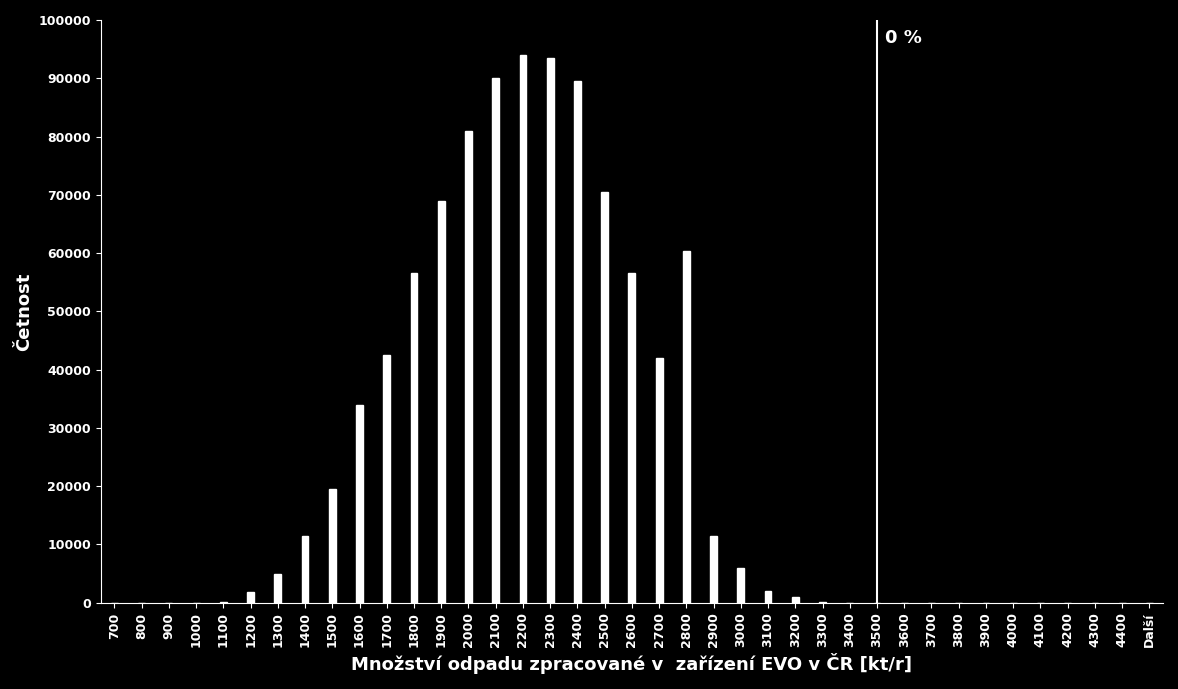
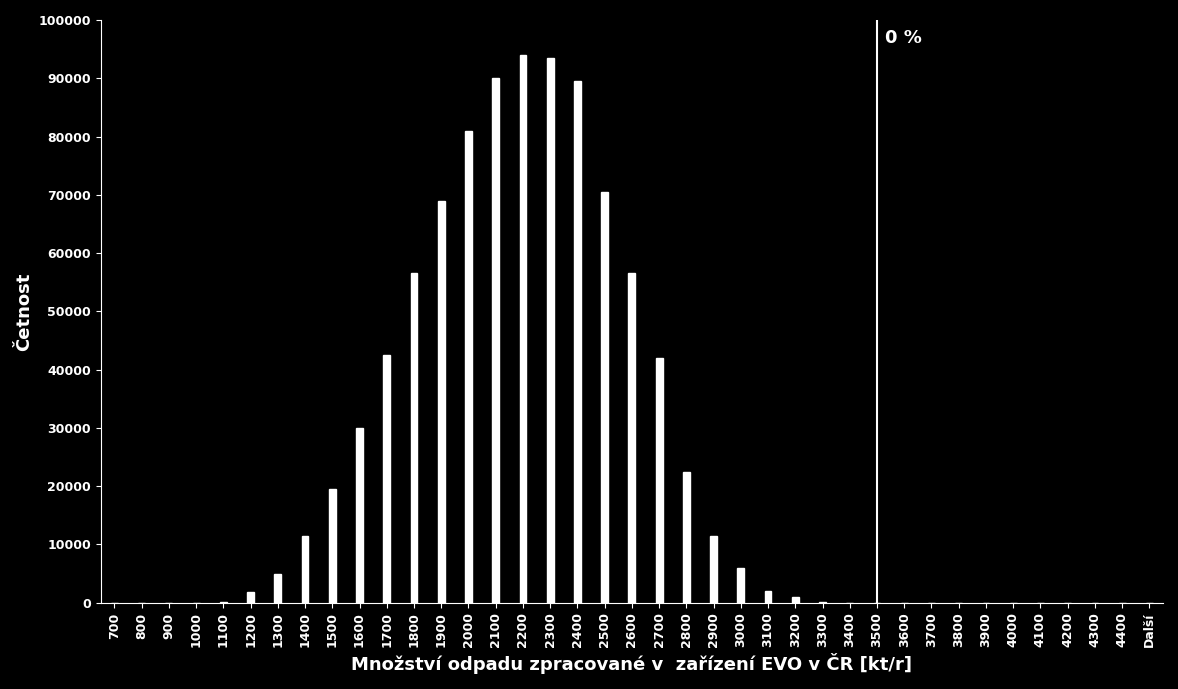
1600: 34000 -> 30000
2800: 60400 -> 22500
